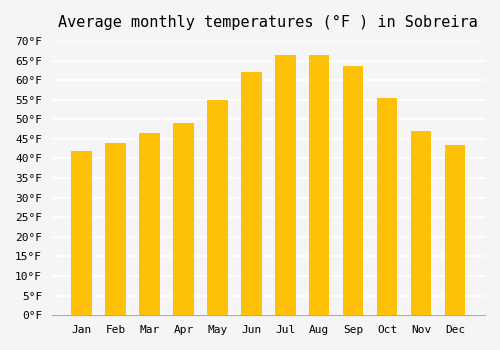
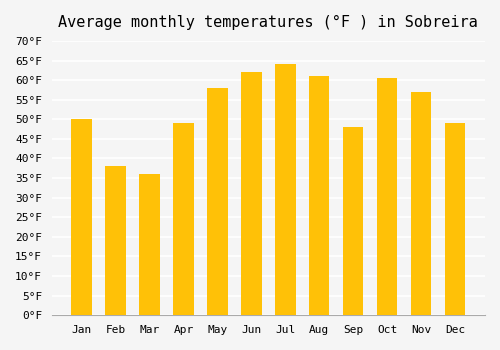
Jan: 42.0°F -> 50.0°F
Feb: 44.0°F -> 38.0°F
Mar: 46.5°F -> 36.0°F
May: 55.0°F -> 58.0°F
Jul: 66.5°F -> 64.0°F
Aug: 66.5°F -> 61.0°F
Sep: 63.5°F -> 48.0°F
Oct: 55.5°F -> 60.5°F
Nov: 47.0°F -> 57.0°F
Dec: 43.5°F -> 49.0°F
